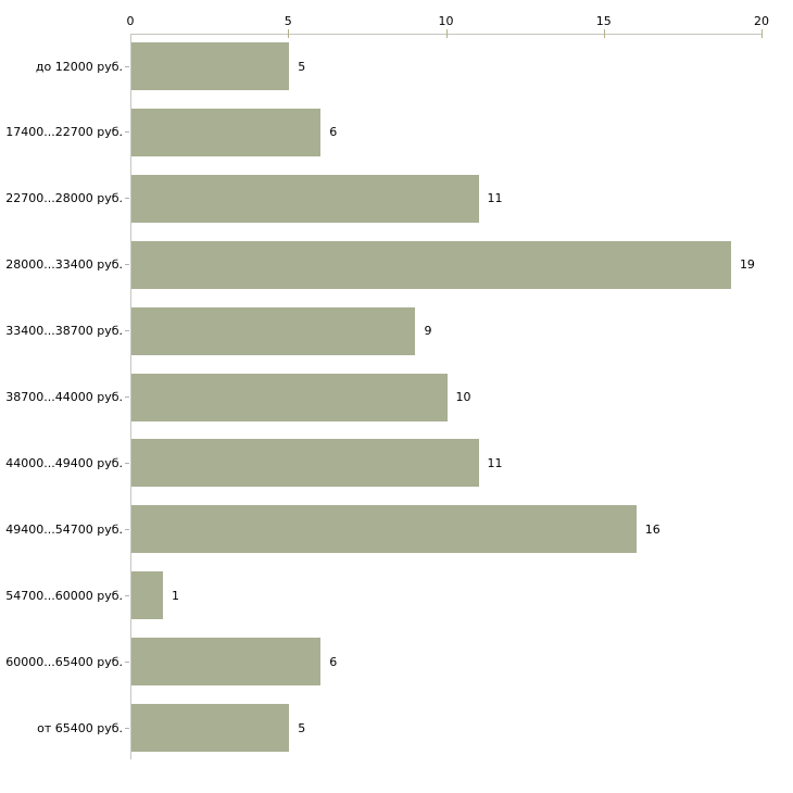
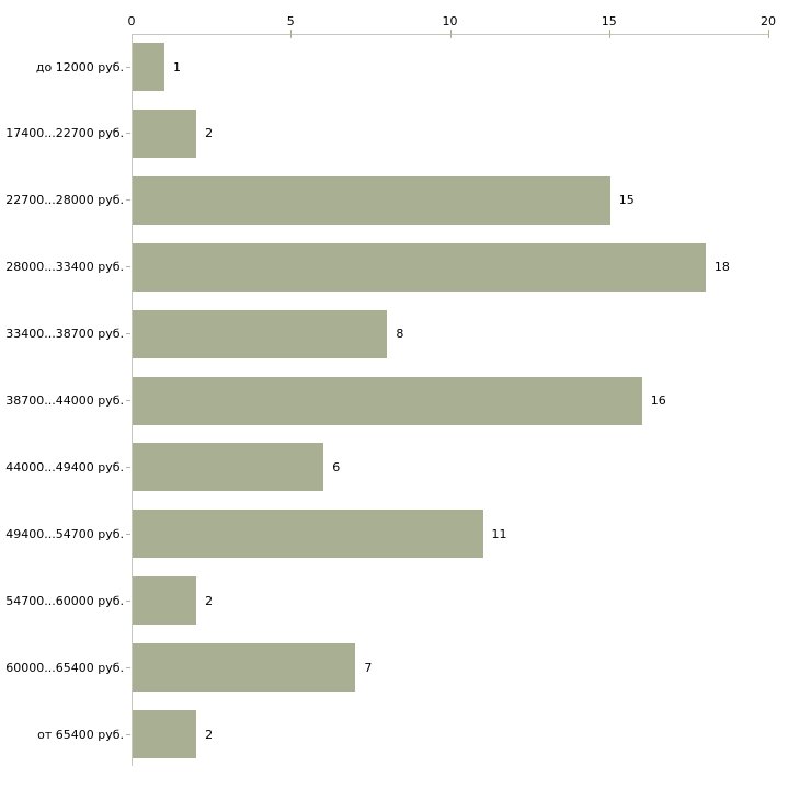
до 12000 руб.: 5 -> 1
17400...22700 руб.: 6 -> 2
22700...28000 руб.: 11 -> 15
28000...33400 руб.: 19 -> 18
33400...38700 руб.: 9 -> 8
38700...44000 руб.: 10 -> 16
44000...49400 руб.: 11 -> 6
49400...54700 руб.: 16 -> 11
54700...60000 руб.: 1 -> 2
60000...65400 руб.: 6 -> 7
от 65400 руб.: 5 -> 2
